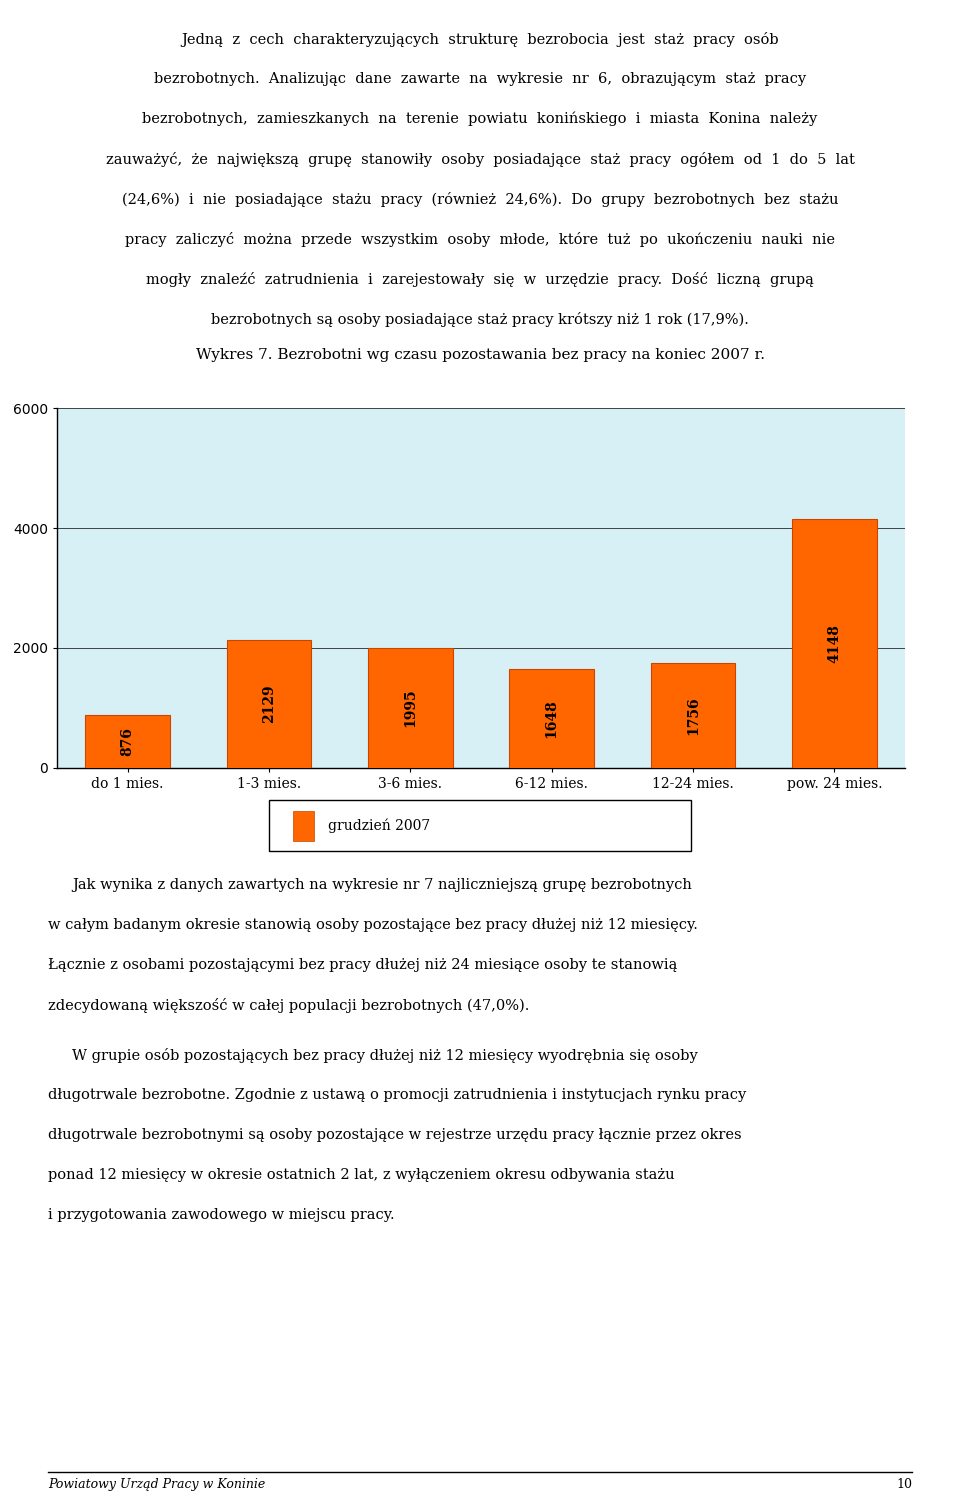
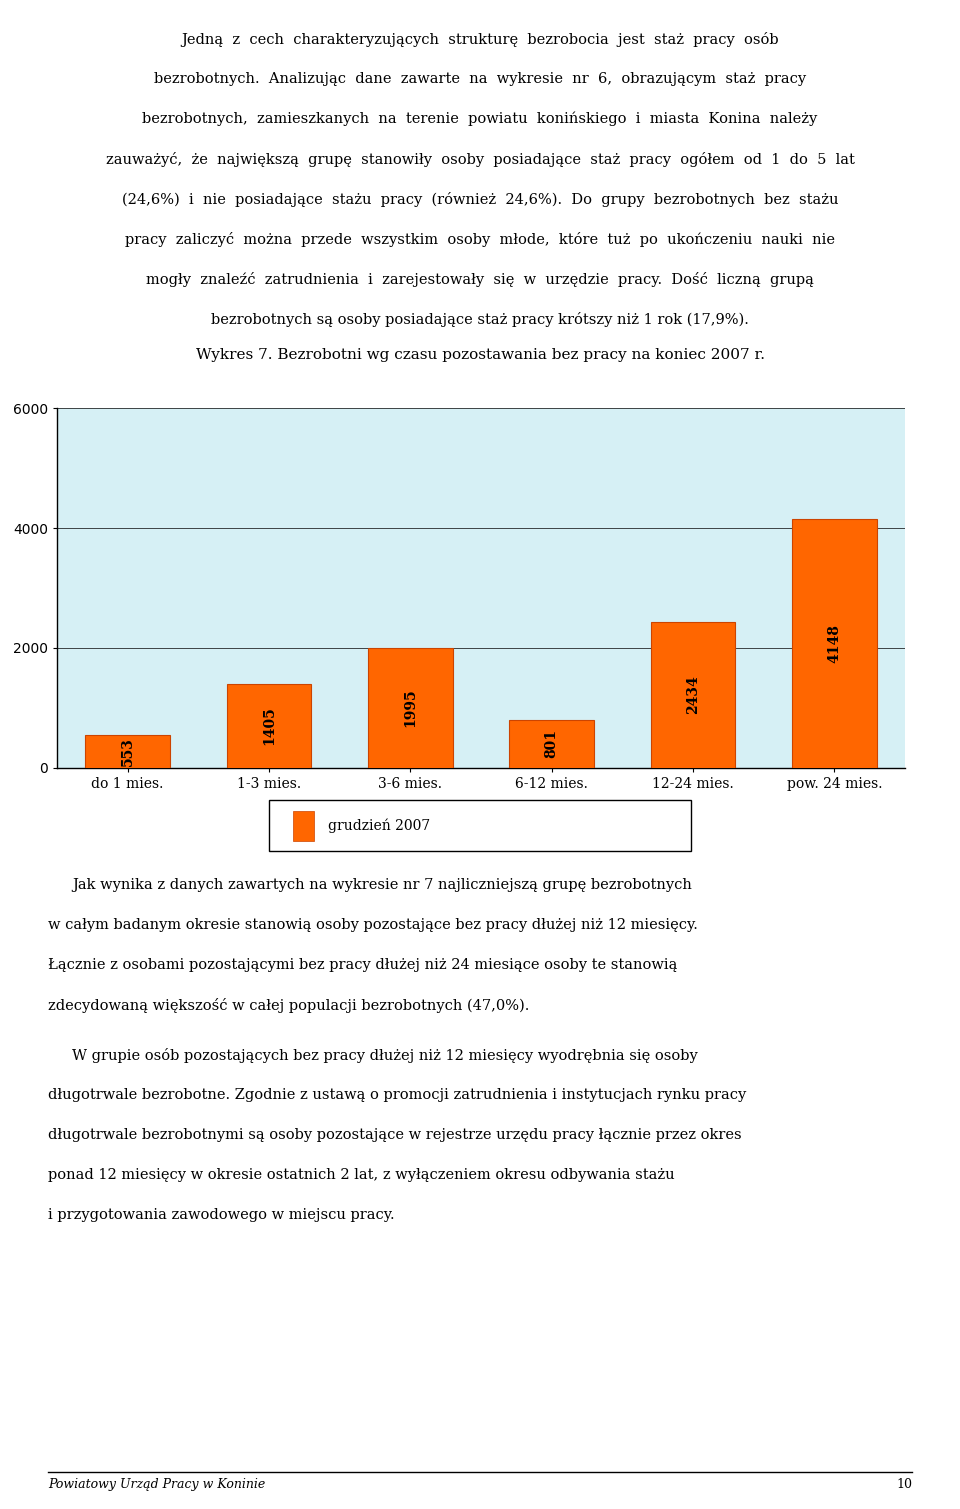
do 1 mies.: 876 -> 553
1-3 mies.: 2129 -> 1405
6-12 mies.: 1648 -> 801
12-24 mies.: 1756 -> 2434
